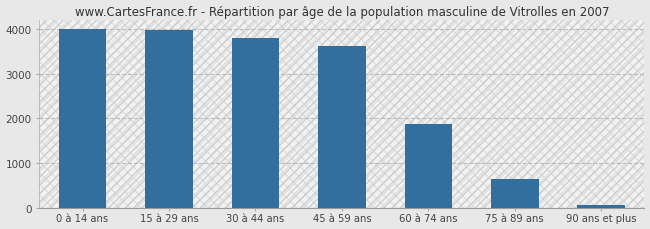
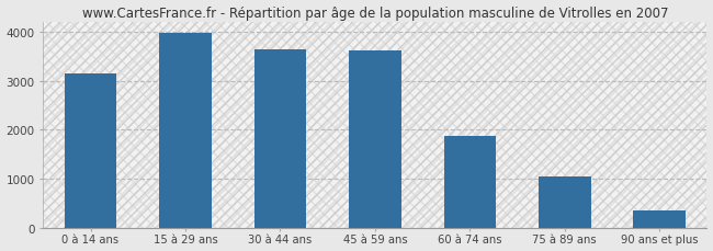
0 à 14 ans: 4010 -> 3150
30 à 44 ans: 3800 -> 3650
75 à 89 ans: 640 -> 1050
90 ans et plus: 70 -> 350
